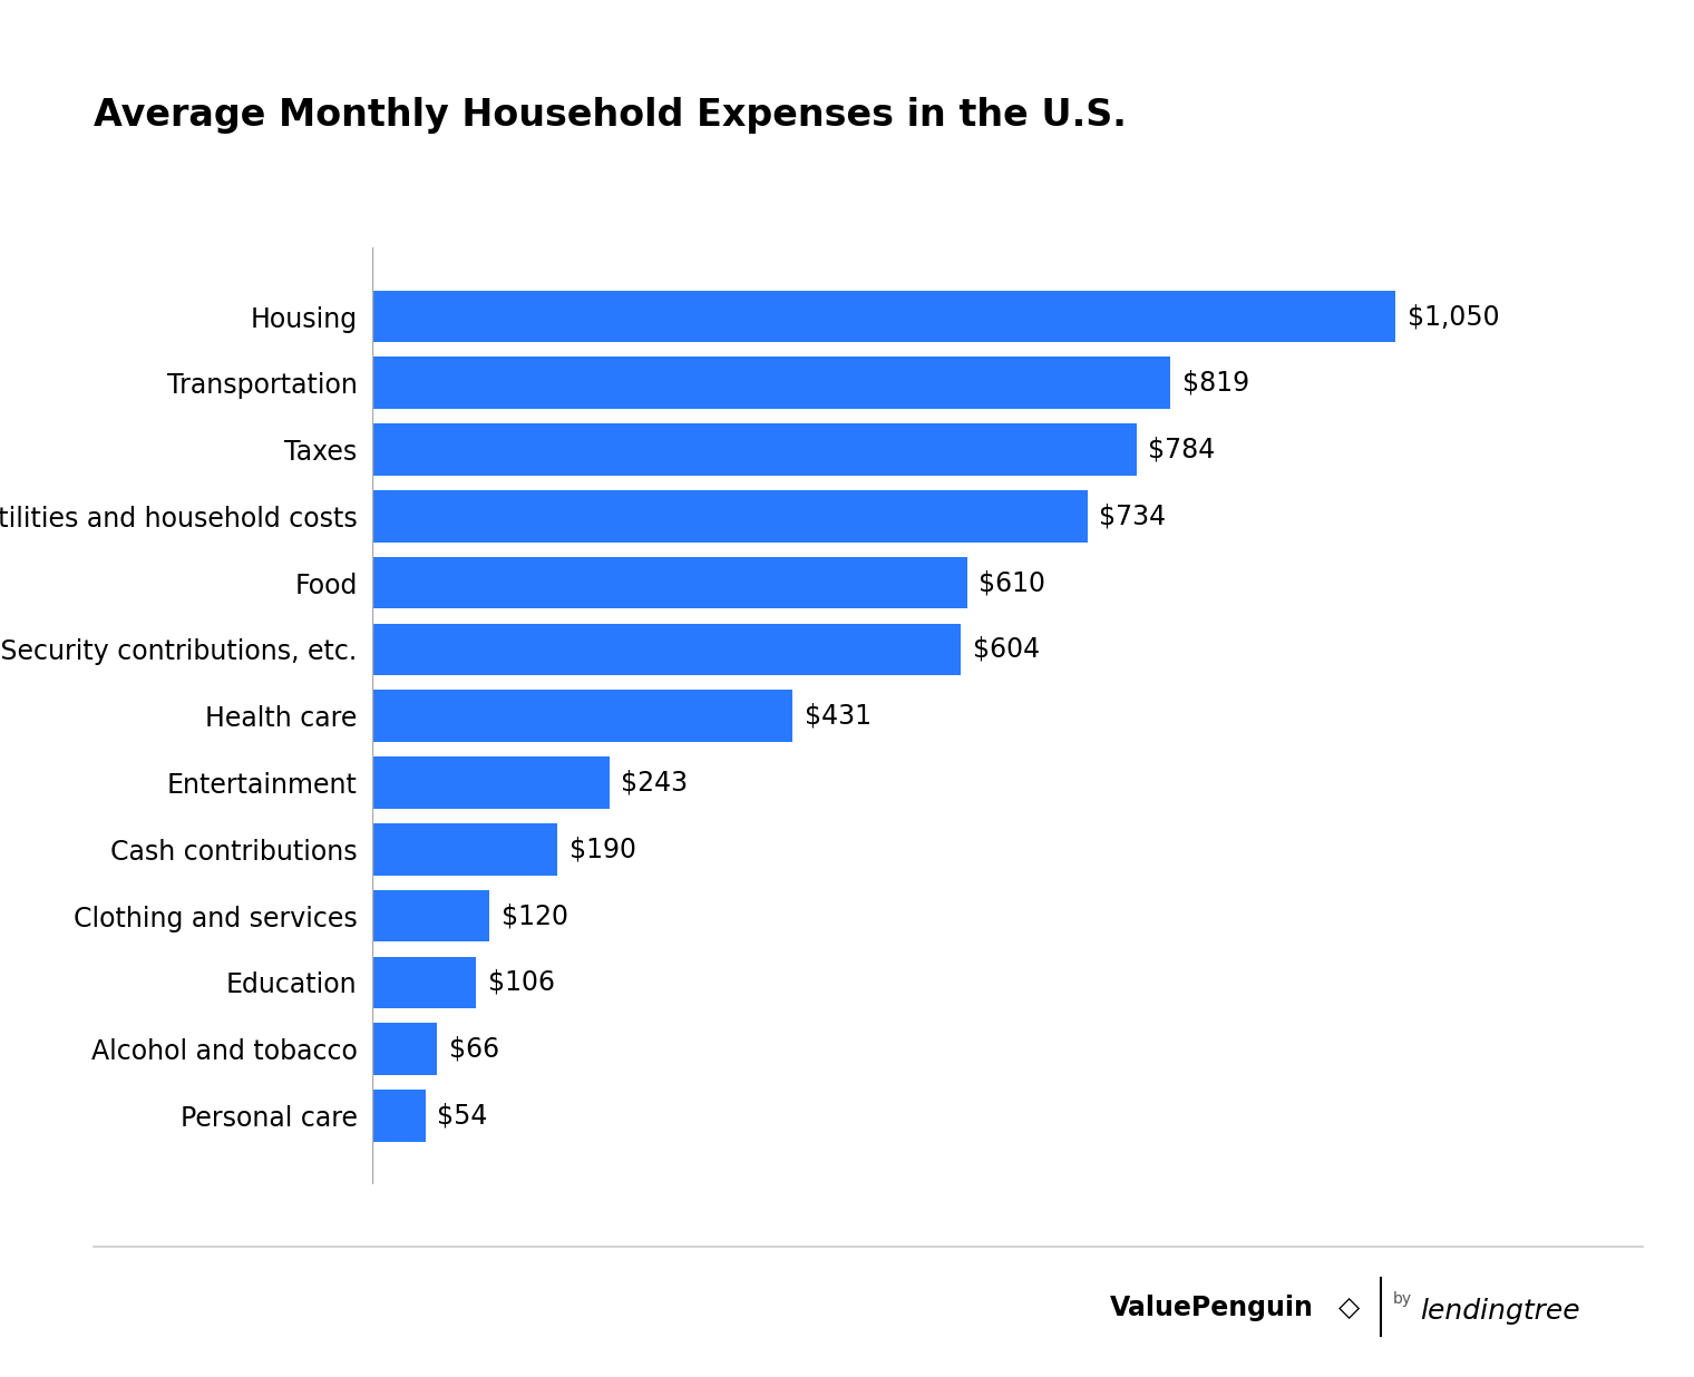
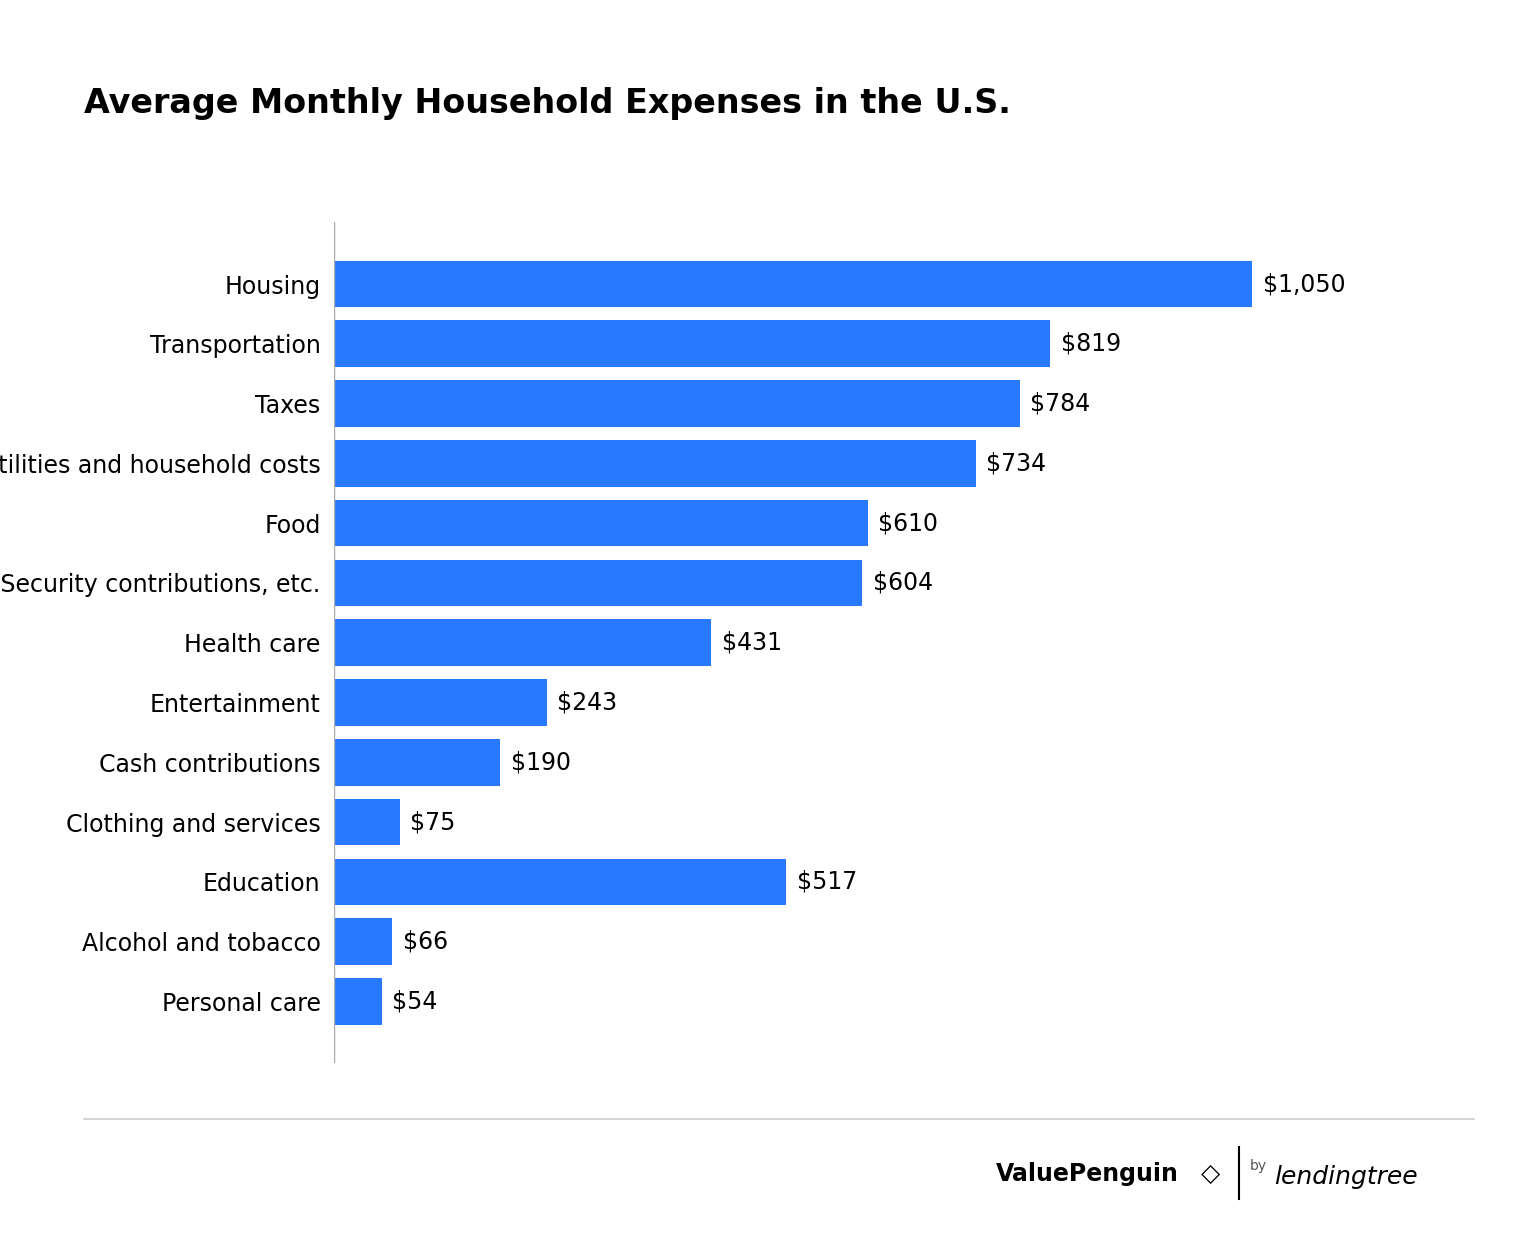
Clothing and services: $120 -> $75
Education: $106 -> $517
